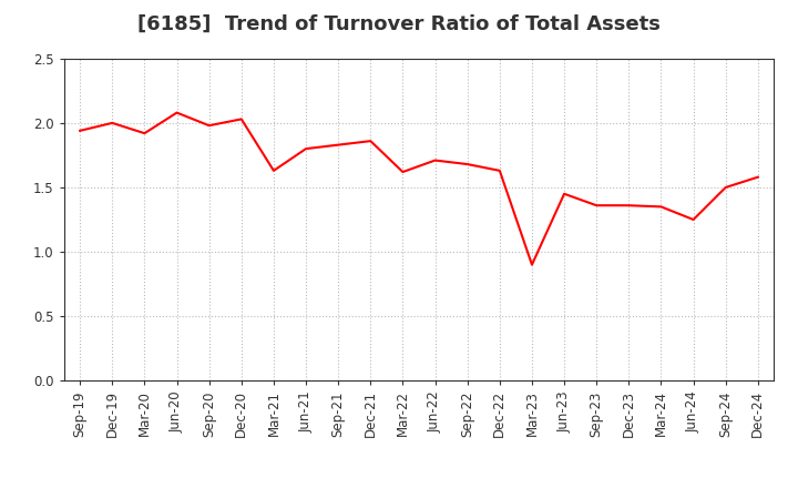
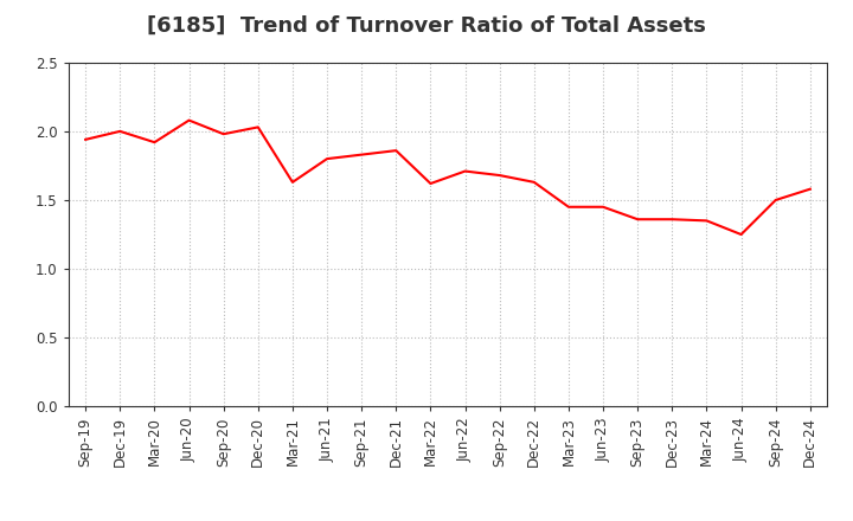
Mar-23: 0.90 -> 1.45
